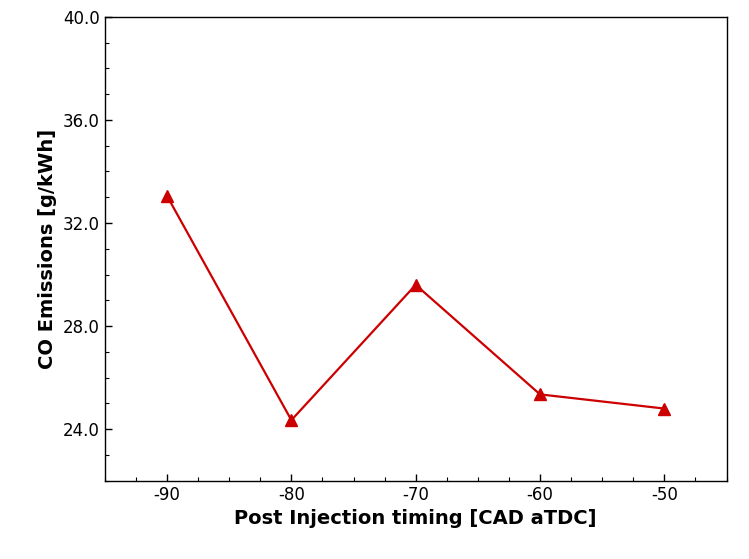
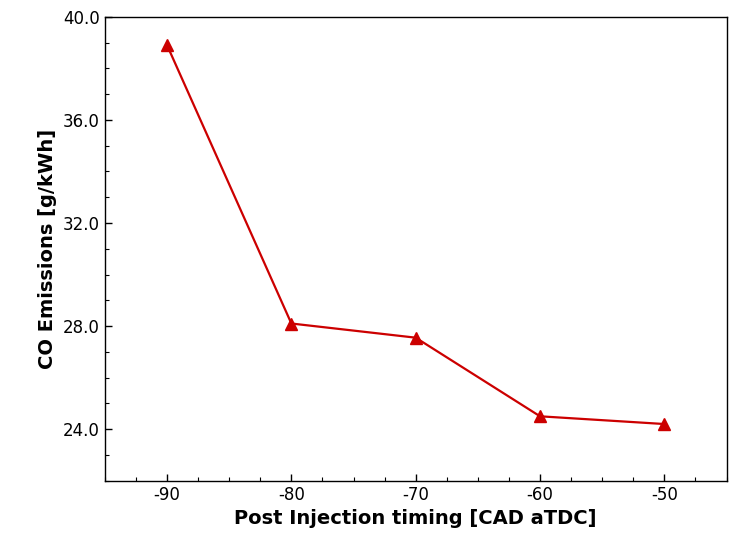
-90: 33.05 -> 38.90
-80: 24.35 -> 28.10
-70: 29.60 -> 27.55
-60: 25.35 -> 24.50
-50: 24.80 -> 24.20
